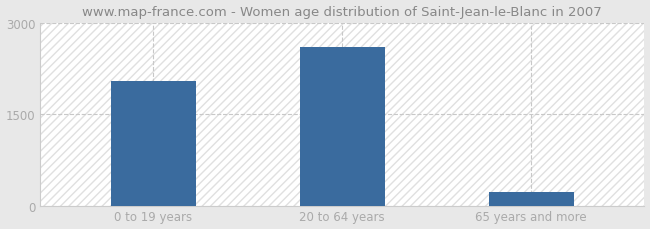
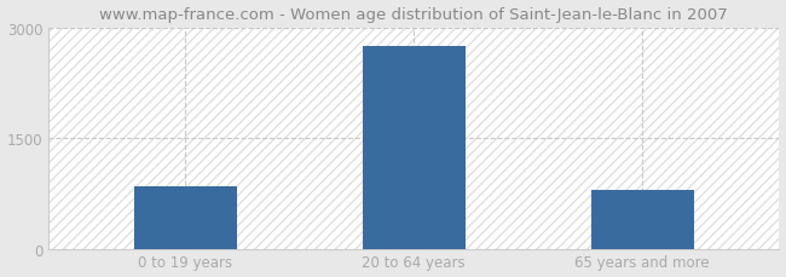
0 to 19 years: 2040 -> 860
20 to 64 years: 2600 -> 2760
65 years and more: 220 -> 800
